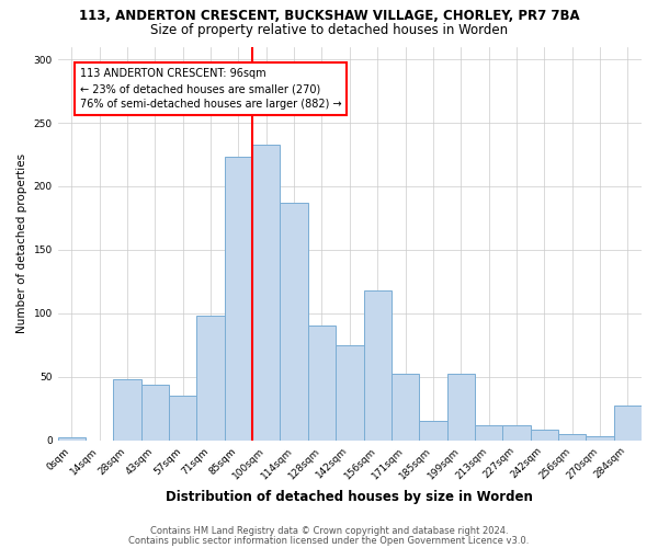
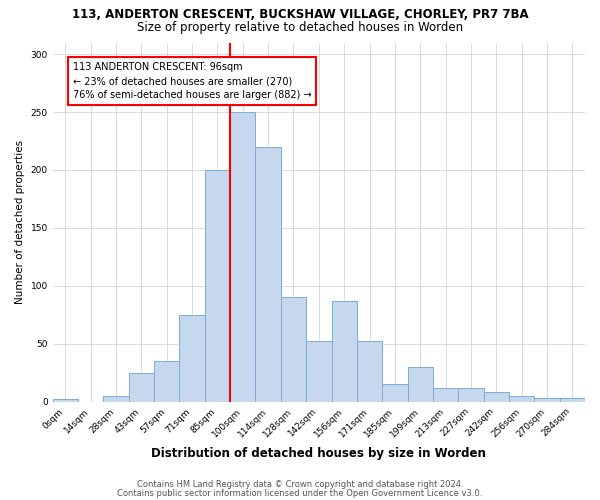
28sqm: 48 -> 5
43sqm: 44 -> 25
71sqm: 98 -> 75
85sqm: 223 -> 200
100sqm: 233 -> 250
114sqm: 187 -> 220
142sqm: 75 -> 52
156sqm: 118 -> 87
199sqm: 52 -> 30
284sqm: 27 -> 3
